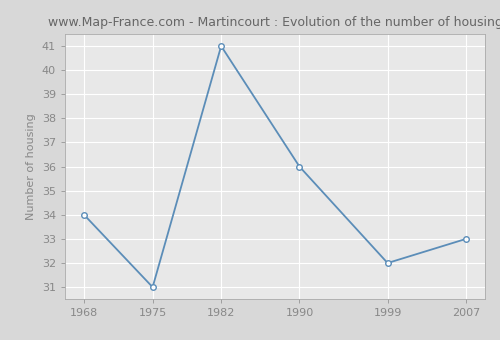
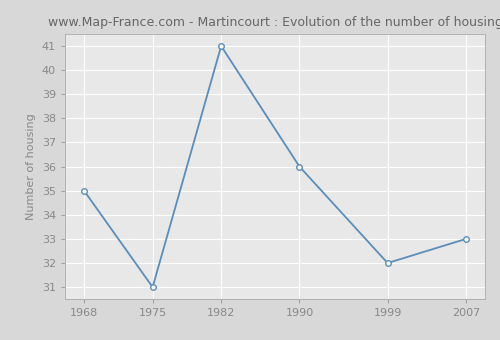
1968: 34 -> 35
